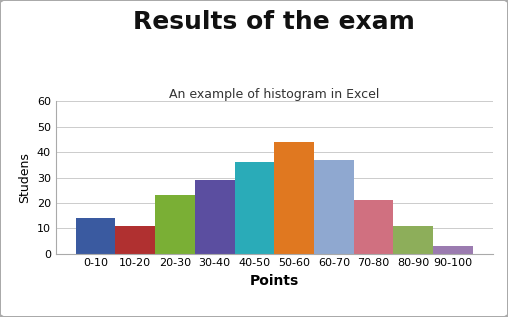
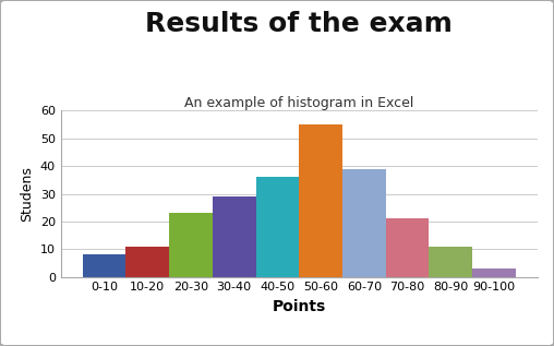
0-10: 14 -> 8
50-60: 44 -> 55
60-70: 37 -> 39
